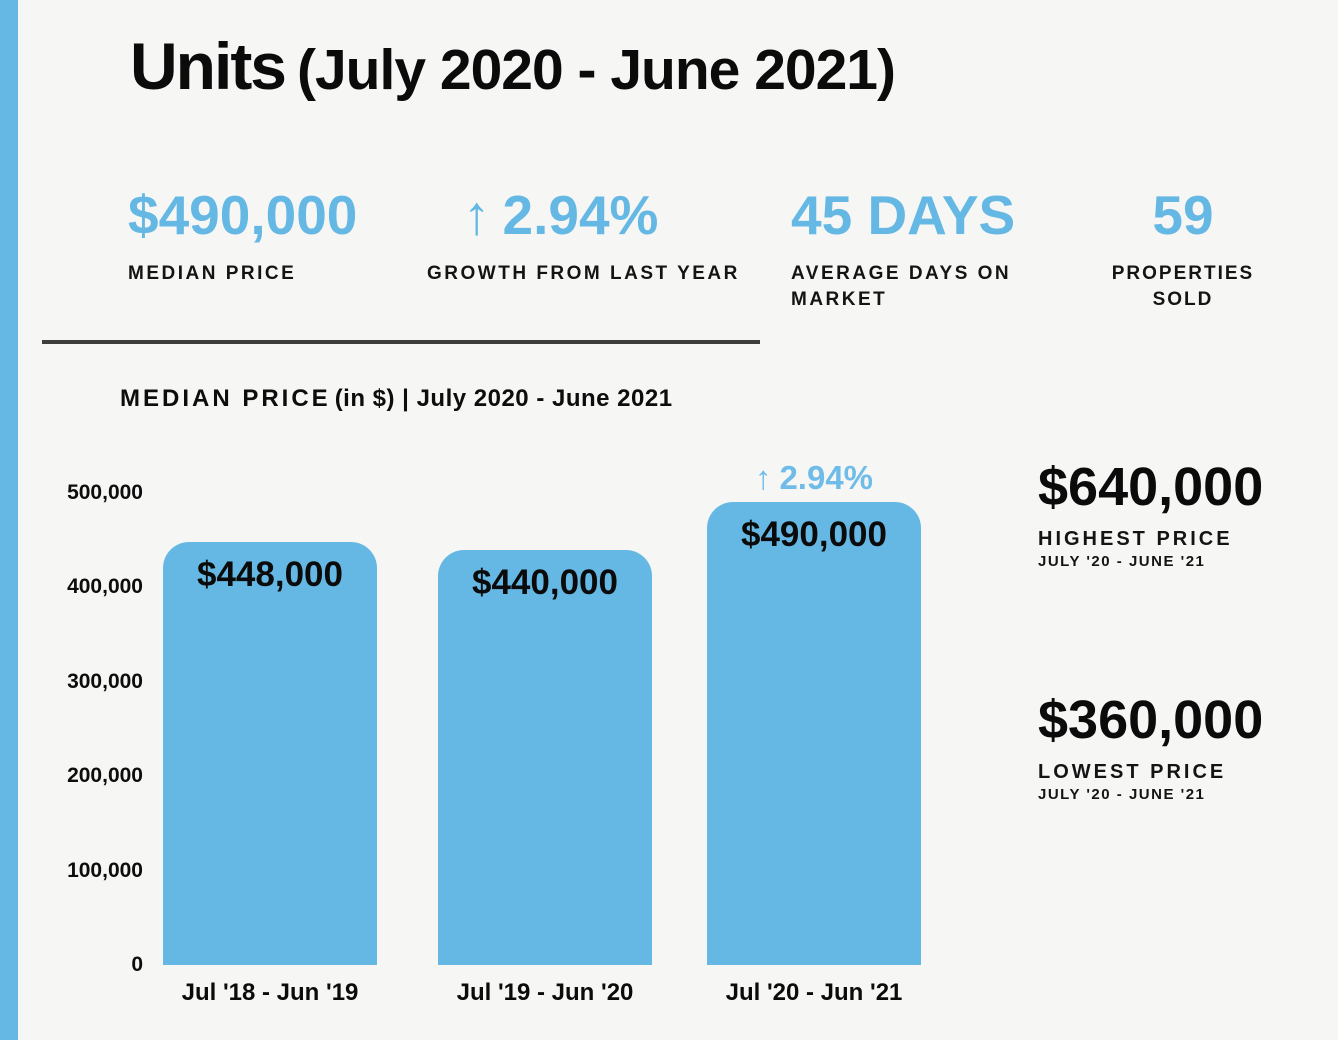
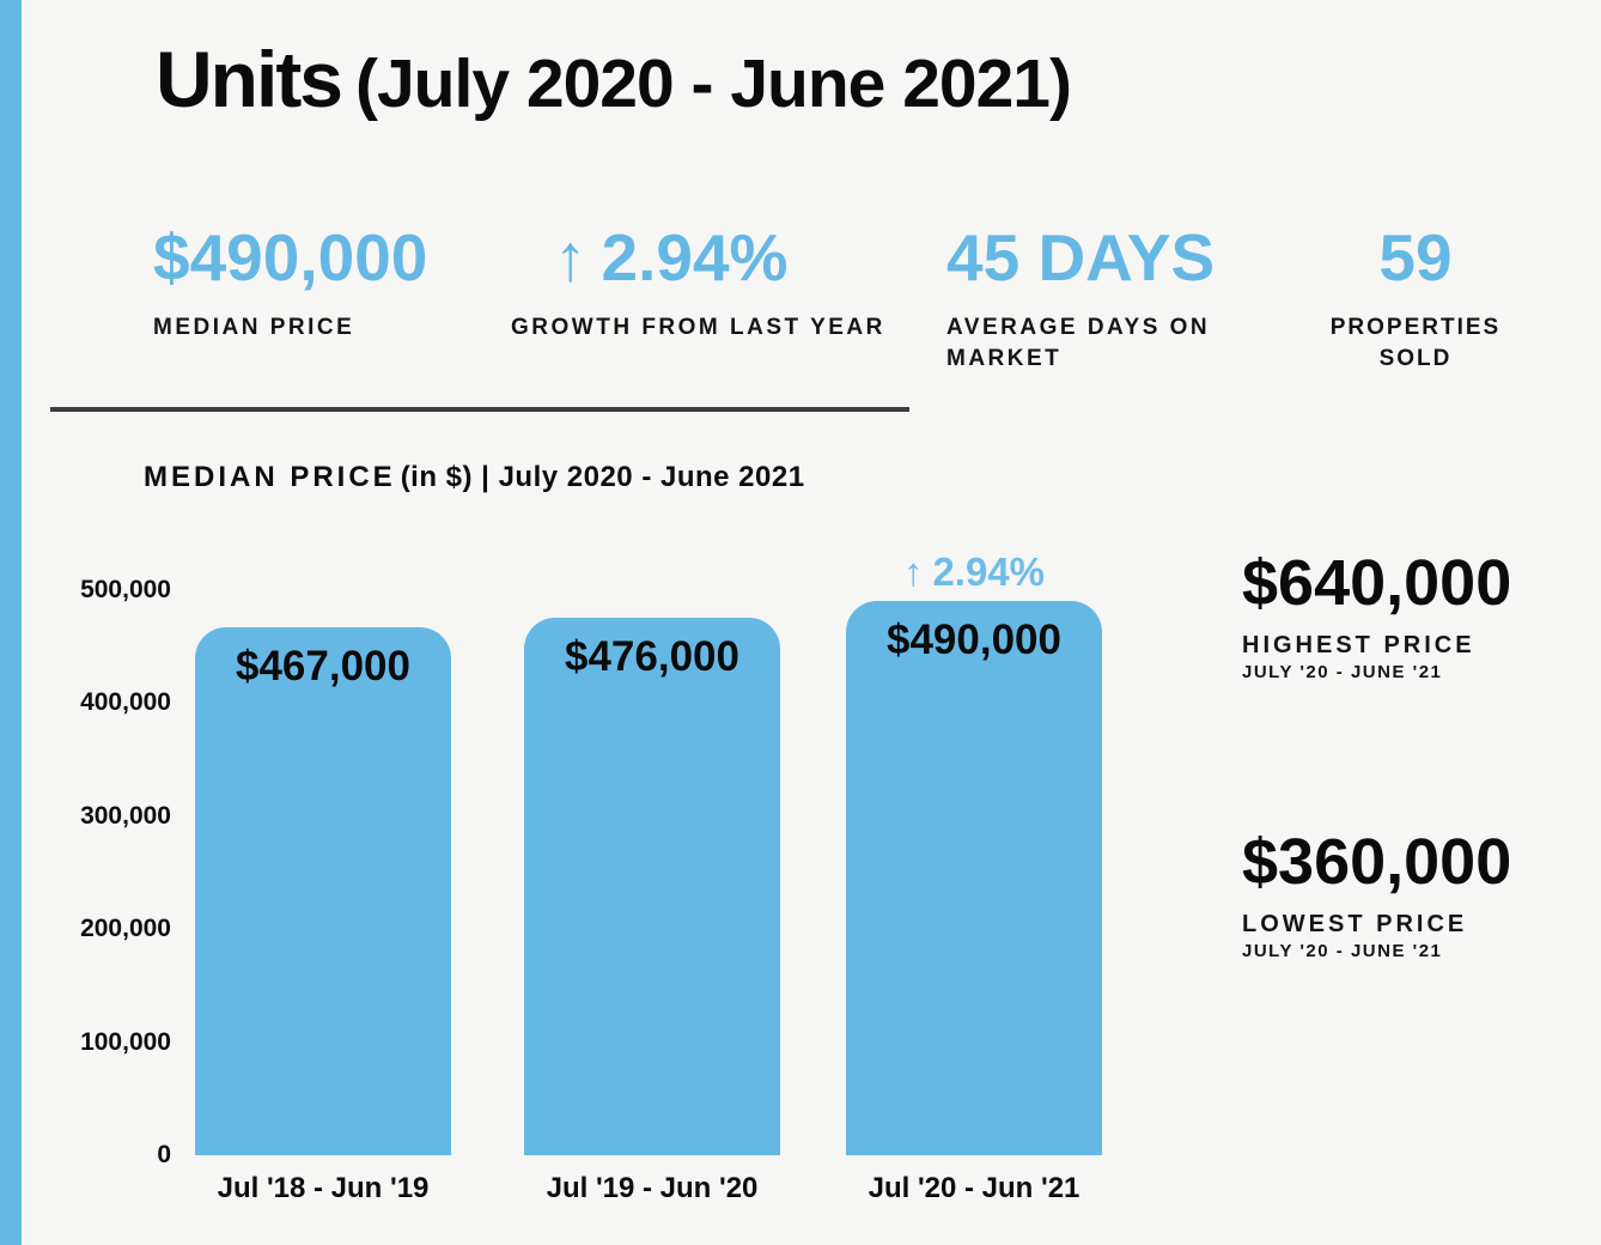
Jul '18 - Jun '19: $448,000 -> $467,000
Jul '19 - Jun '20: $440,000 -> $476,000
